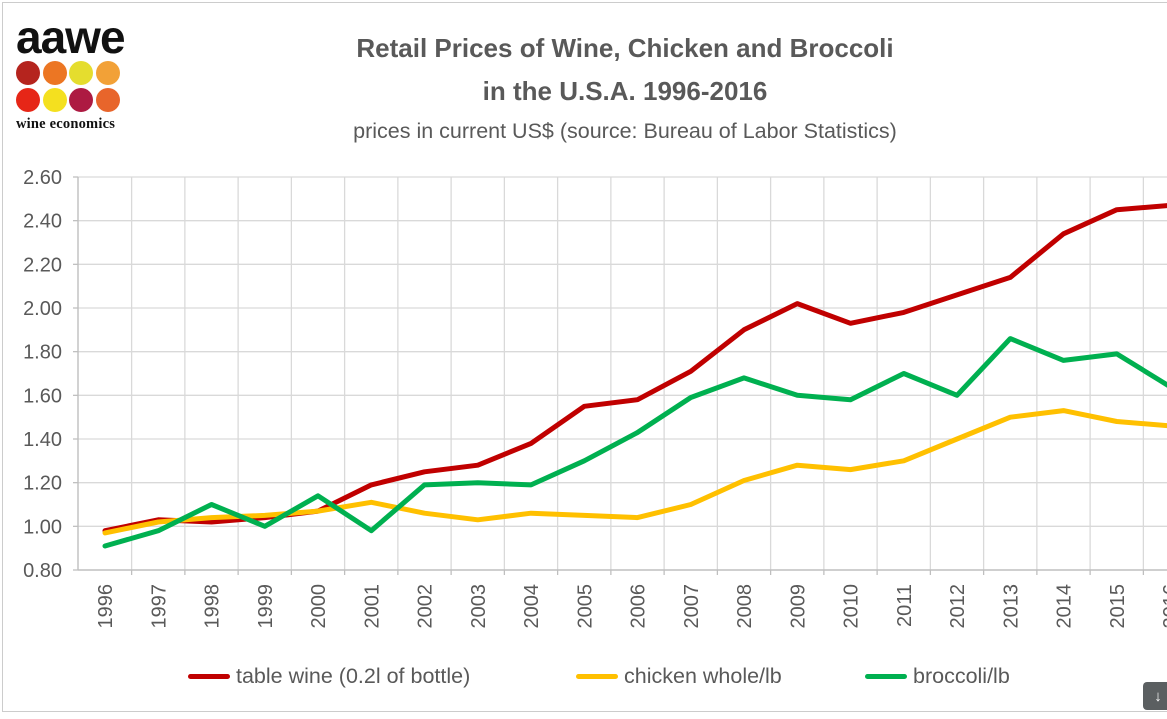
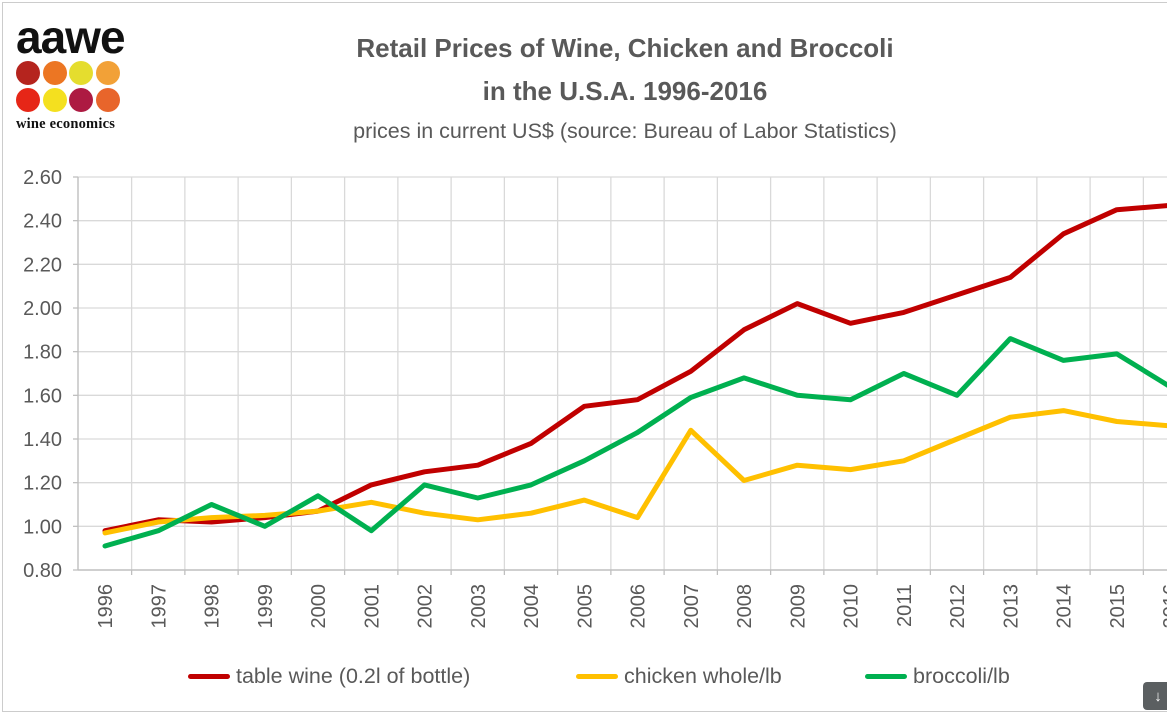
broccoli/lb/2003: 1.20 -> 1.13
chicken whole/lb/2005: 1.05 -> 1.12
chicken whole/lb/2007: 1.10 -> 1.44
